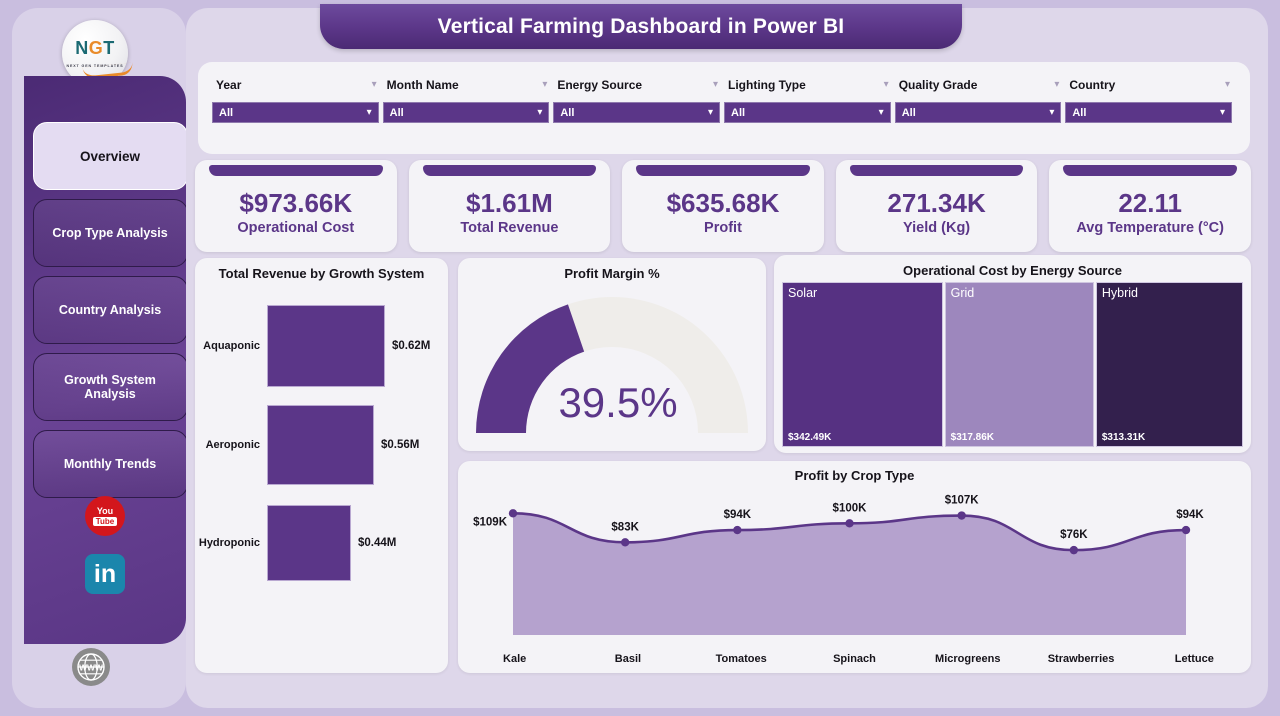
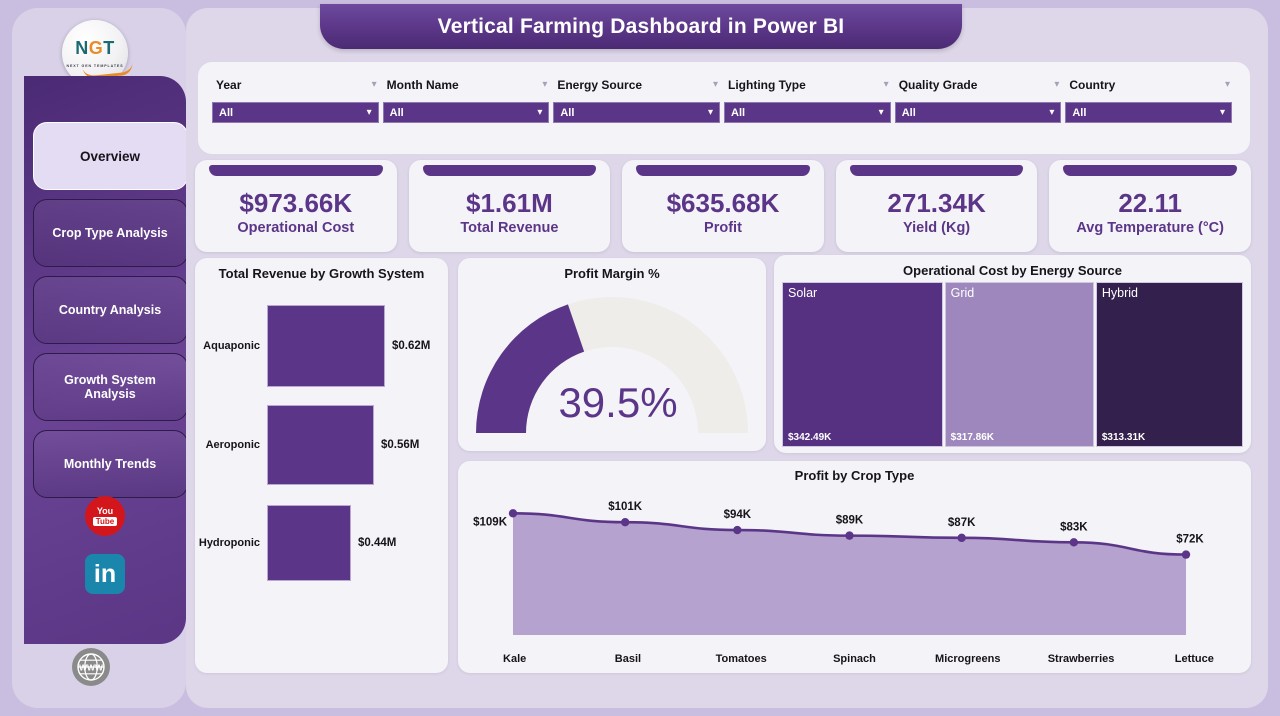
Profit by Crop Type/Basil: $83K -> $101K
Profit by Crop Type/Spinach: $100K -> $89K
Profit by Crop Type/Microgreens: $107K -> $87K
Profit by Crop Type/Strawberries: $76K -> $83K
Profit by Crop Type/Lettuce: $94K -> $72K
